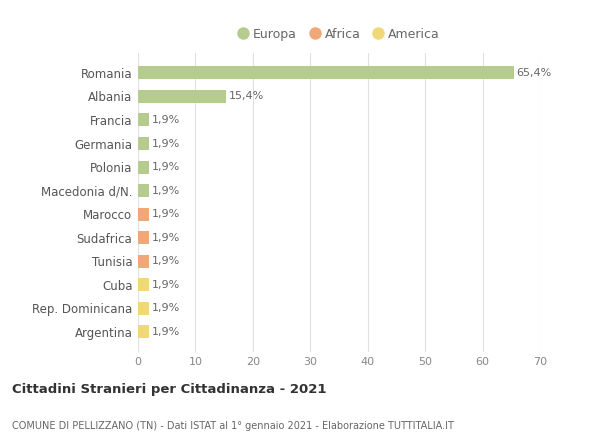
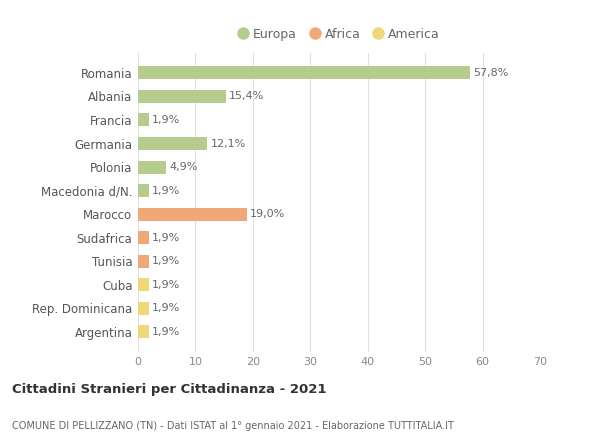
Romania: 65,4% -> 57,8%
Germania: 1,9% -> 12,1%
Polonia: 1,9% -> 4,9%
Marocco: 1,9% -> 19,0%
